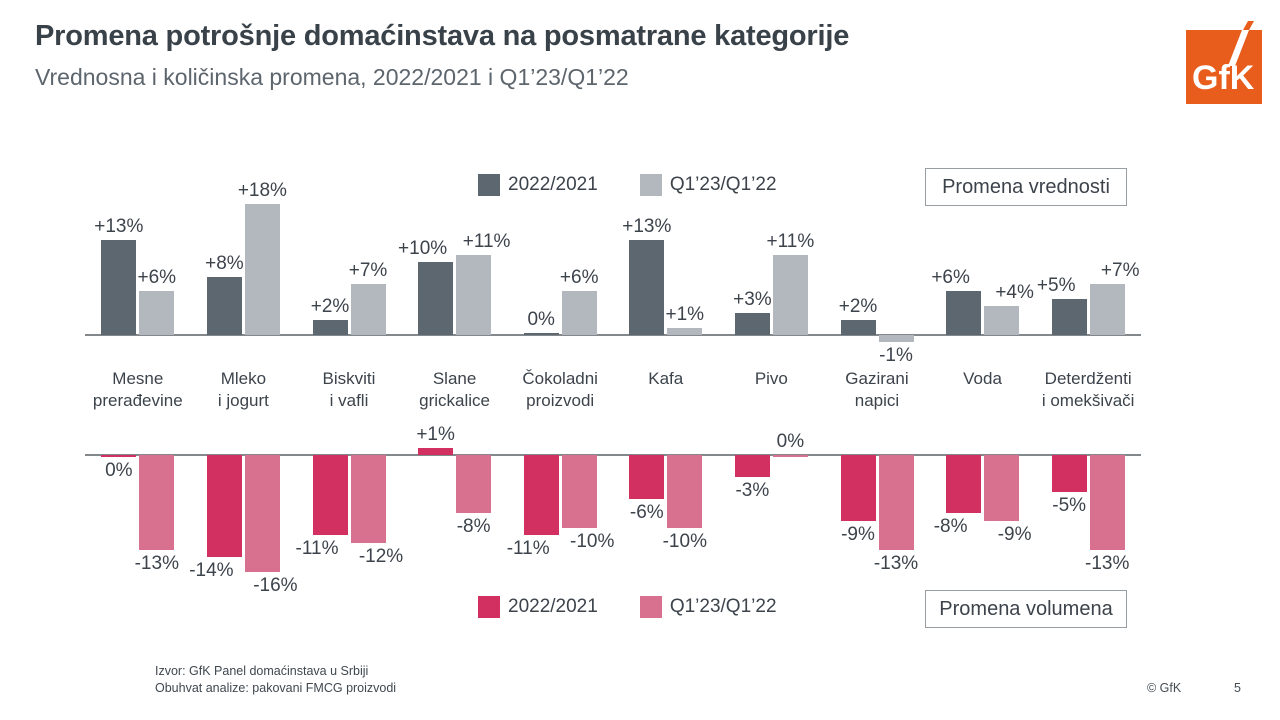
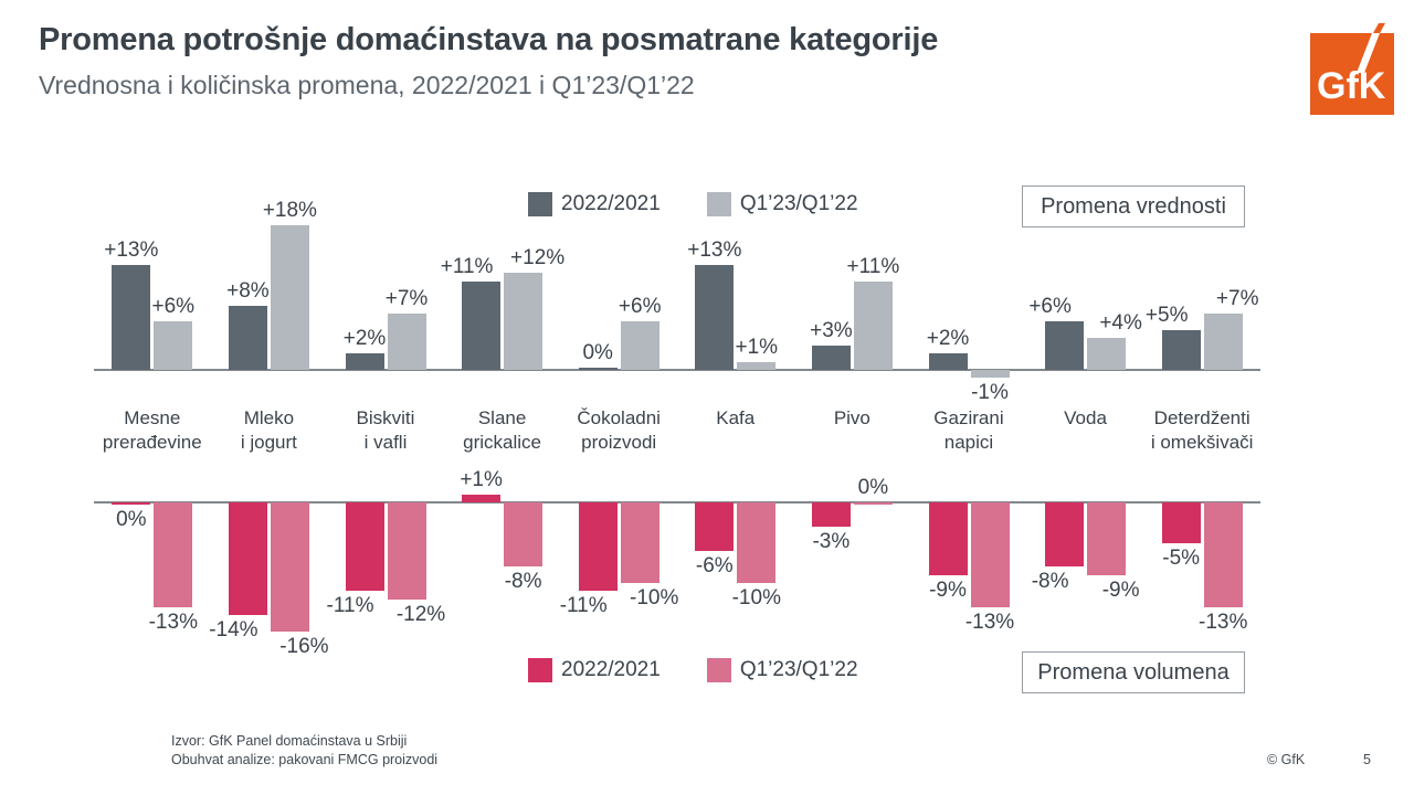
Promena vrednosti/2022/2021/Slane grickalice: +10% -> +11%
Promena vrednosti/Q1’23/Q1’22/Slane grickalice: +11% -> +12%
